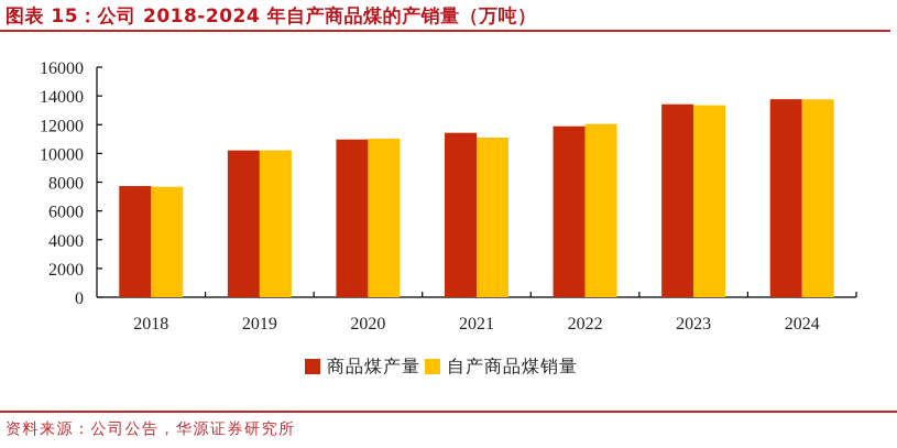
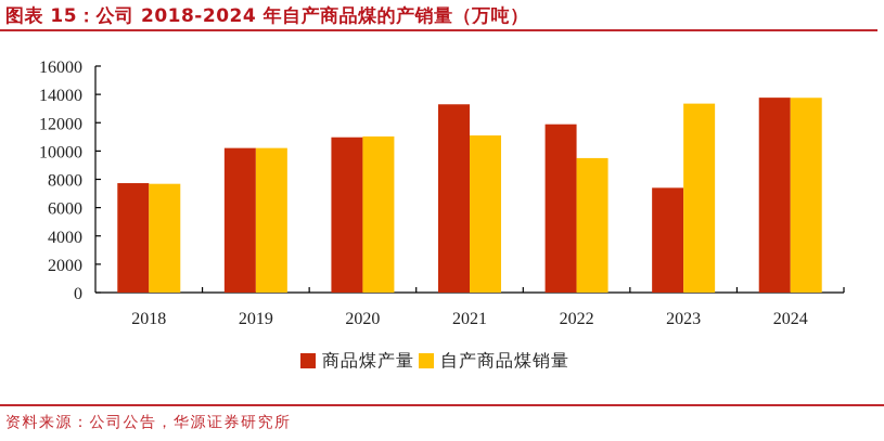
商品煤产量/2021: 11400 -> 13300
自产商品煤销量/2022: 12000 -> 9500
商品煤产量/2023: 13400 -> 7400
